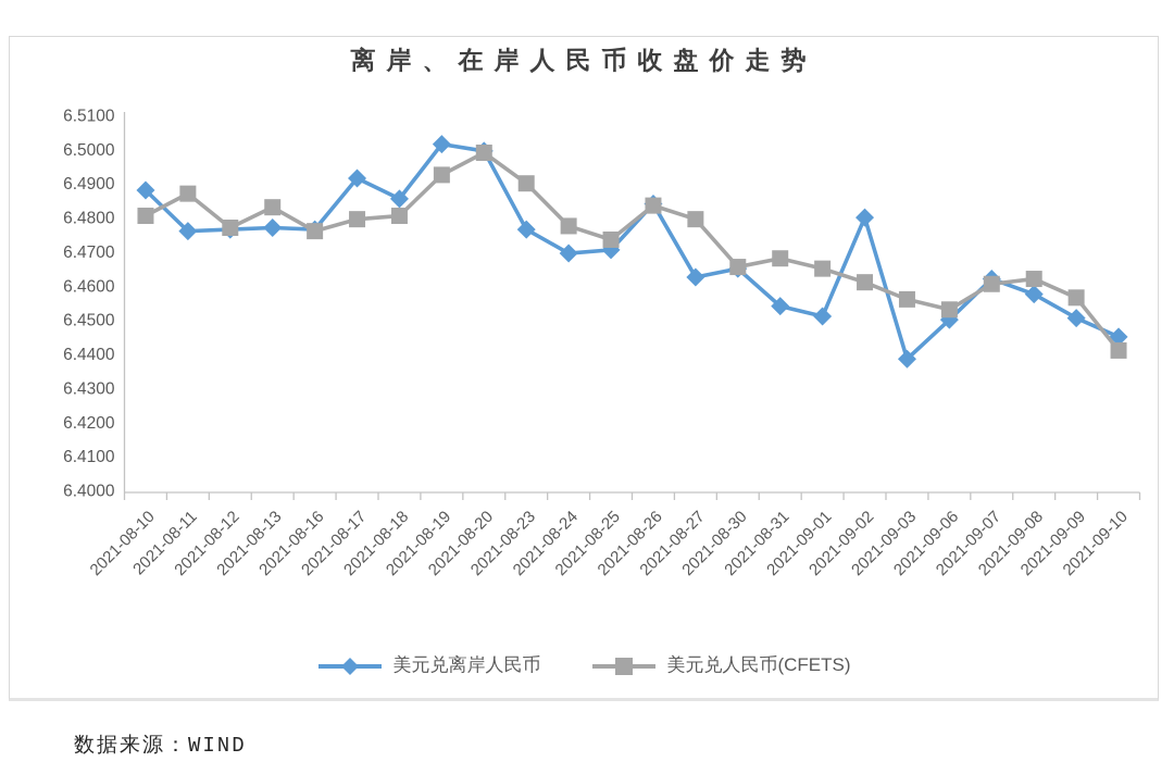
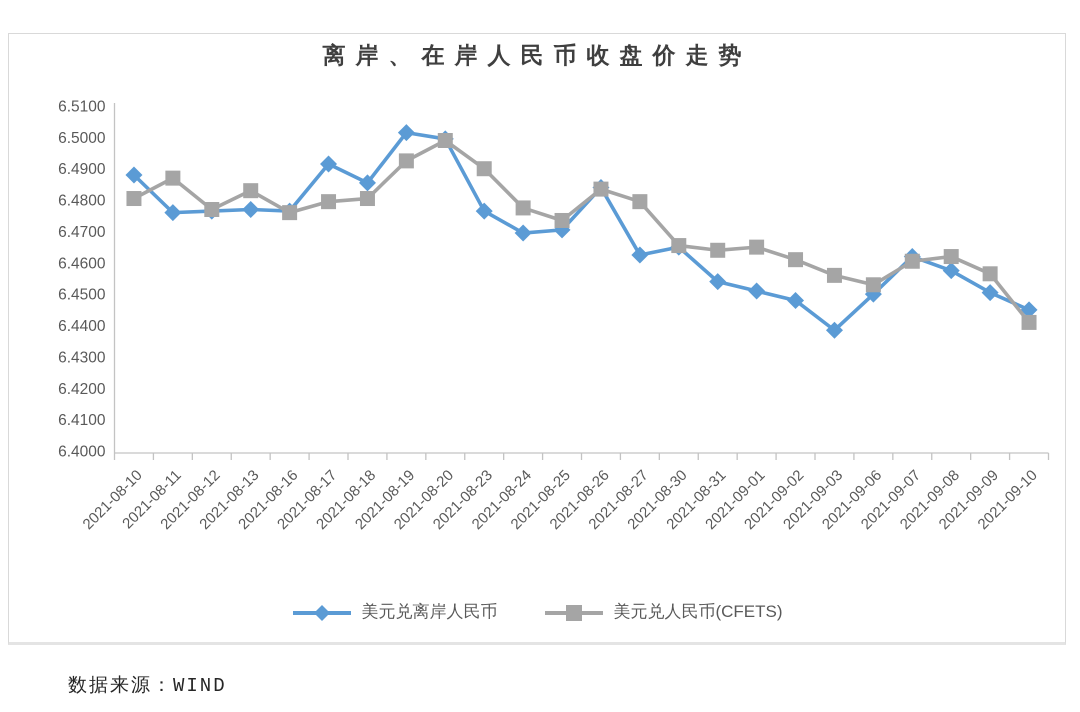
美元兑人民币(CFETS)/2021-08-31: 6.468 -> 6.464
美元兑离岸人民币/2021-09-02: 6.480 -> 6.448
